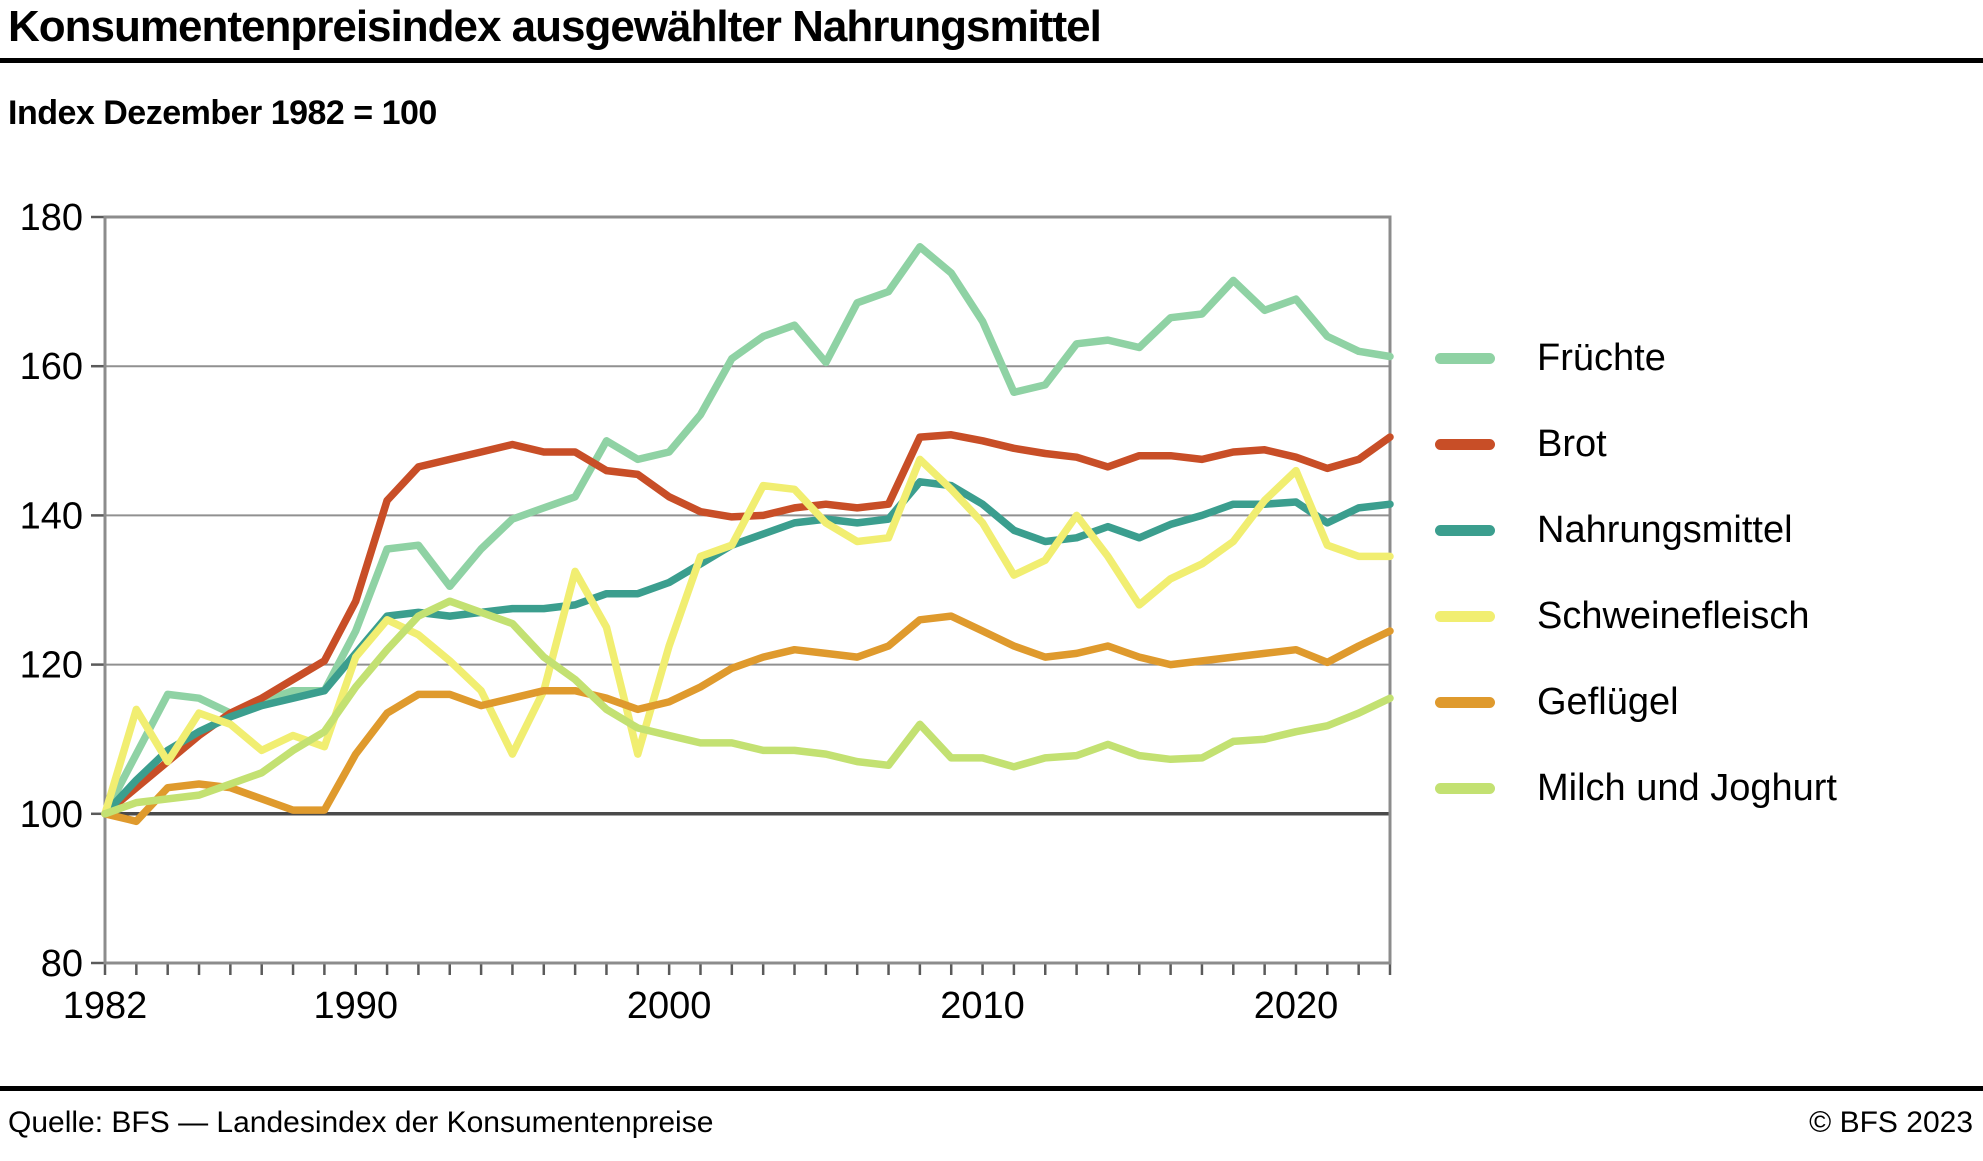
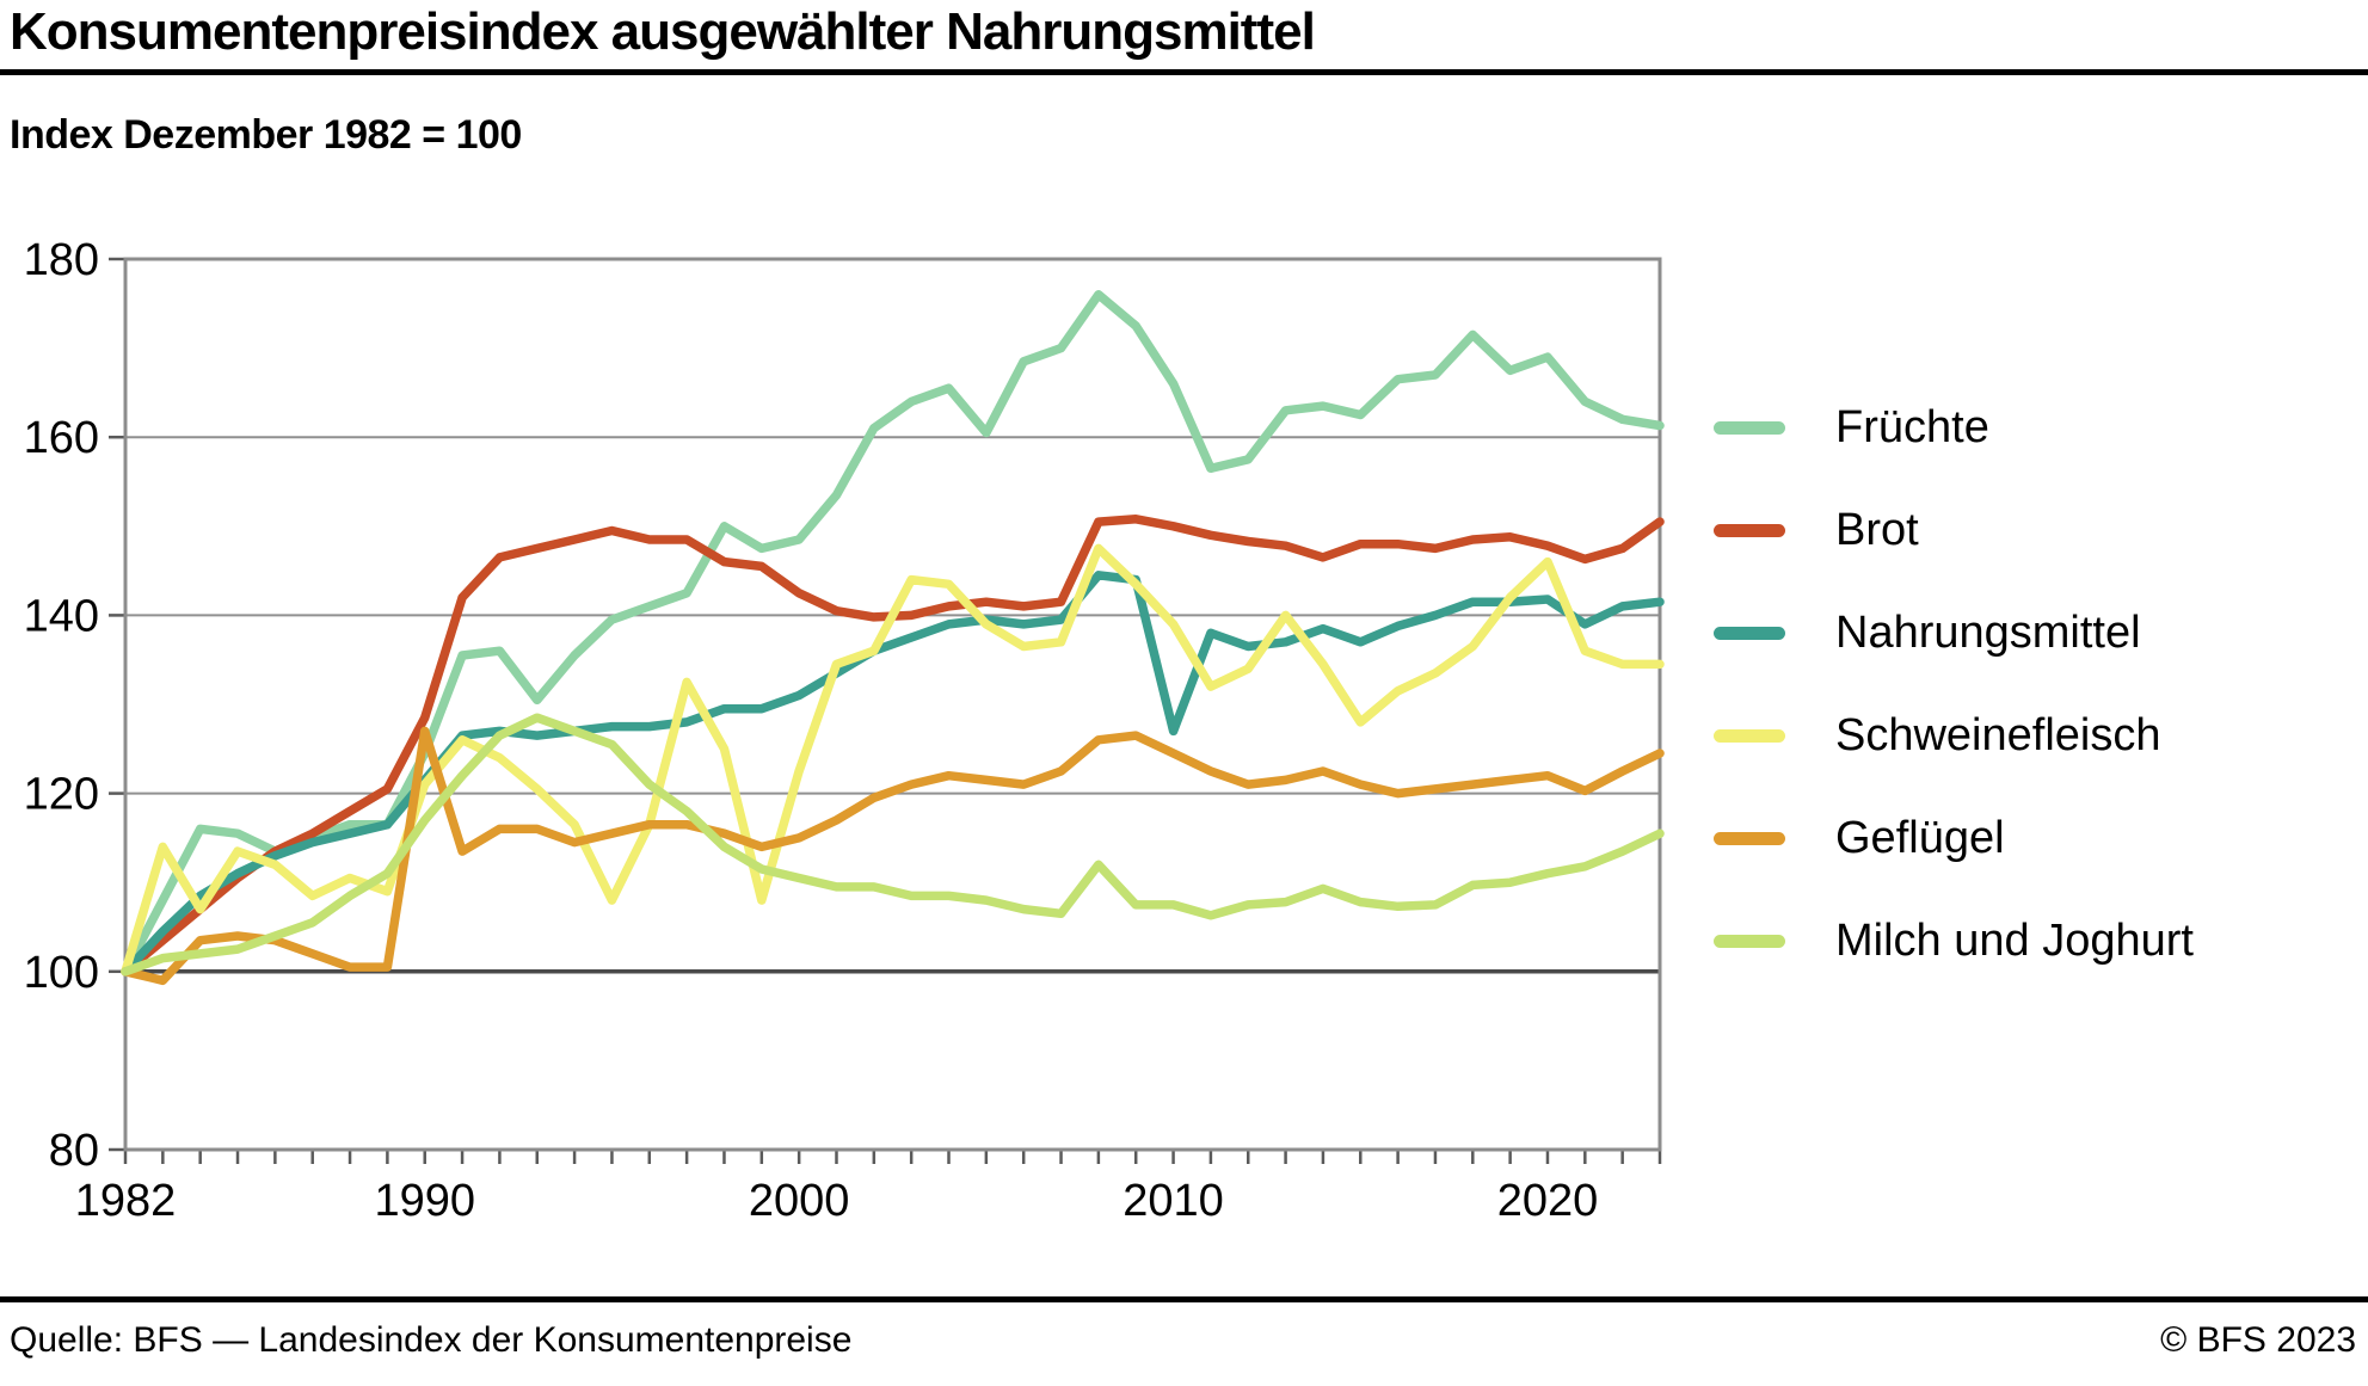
Geflügel/1990: 108 -> 127
Nahrungsmittel/2010: 142 -> 127
